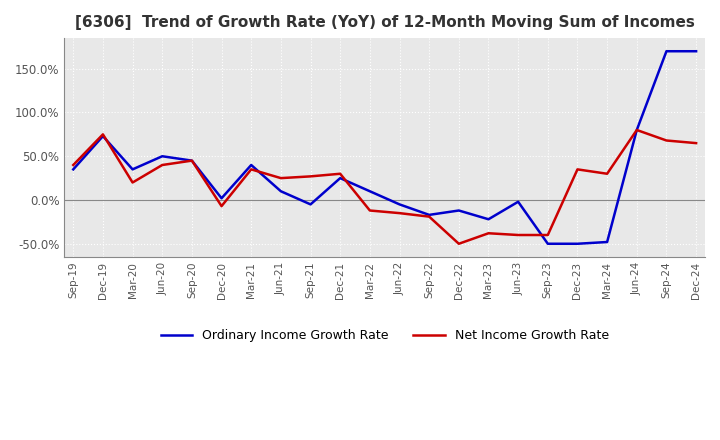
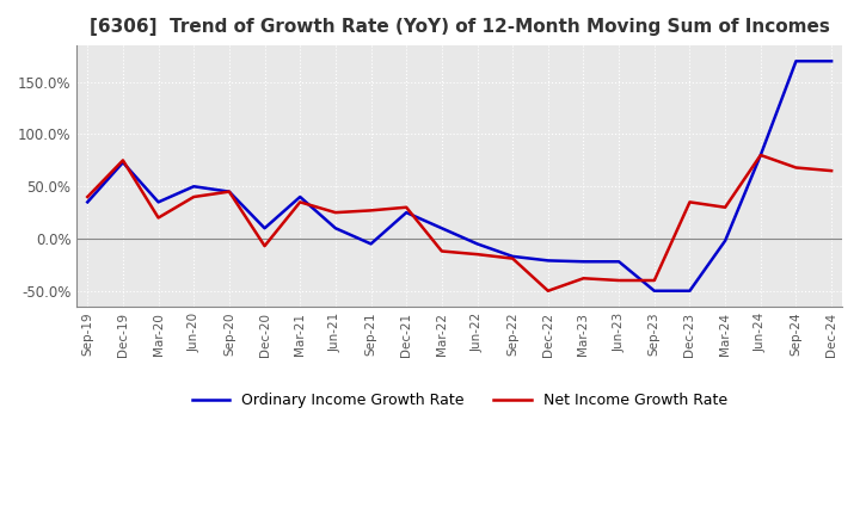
Ordinary Income Growth Rate/Dec-20: 2% -> 10%
Ordinary Income Growth Rate/Dec-22: -12% -> -21%
Ordinary Income Growth Rate/Jun-23: -2% -> -22%
Ordinary Income Growth Rate/Mar-24: -48% -> -2%
